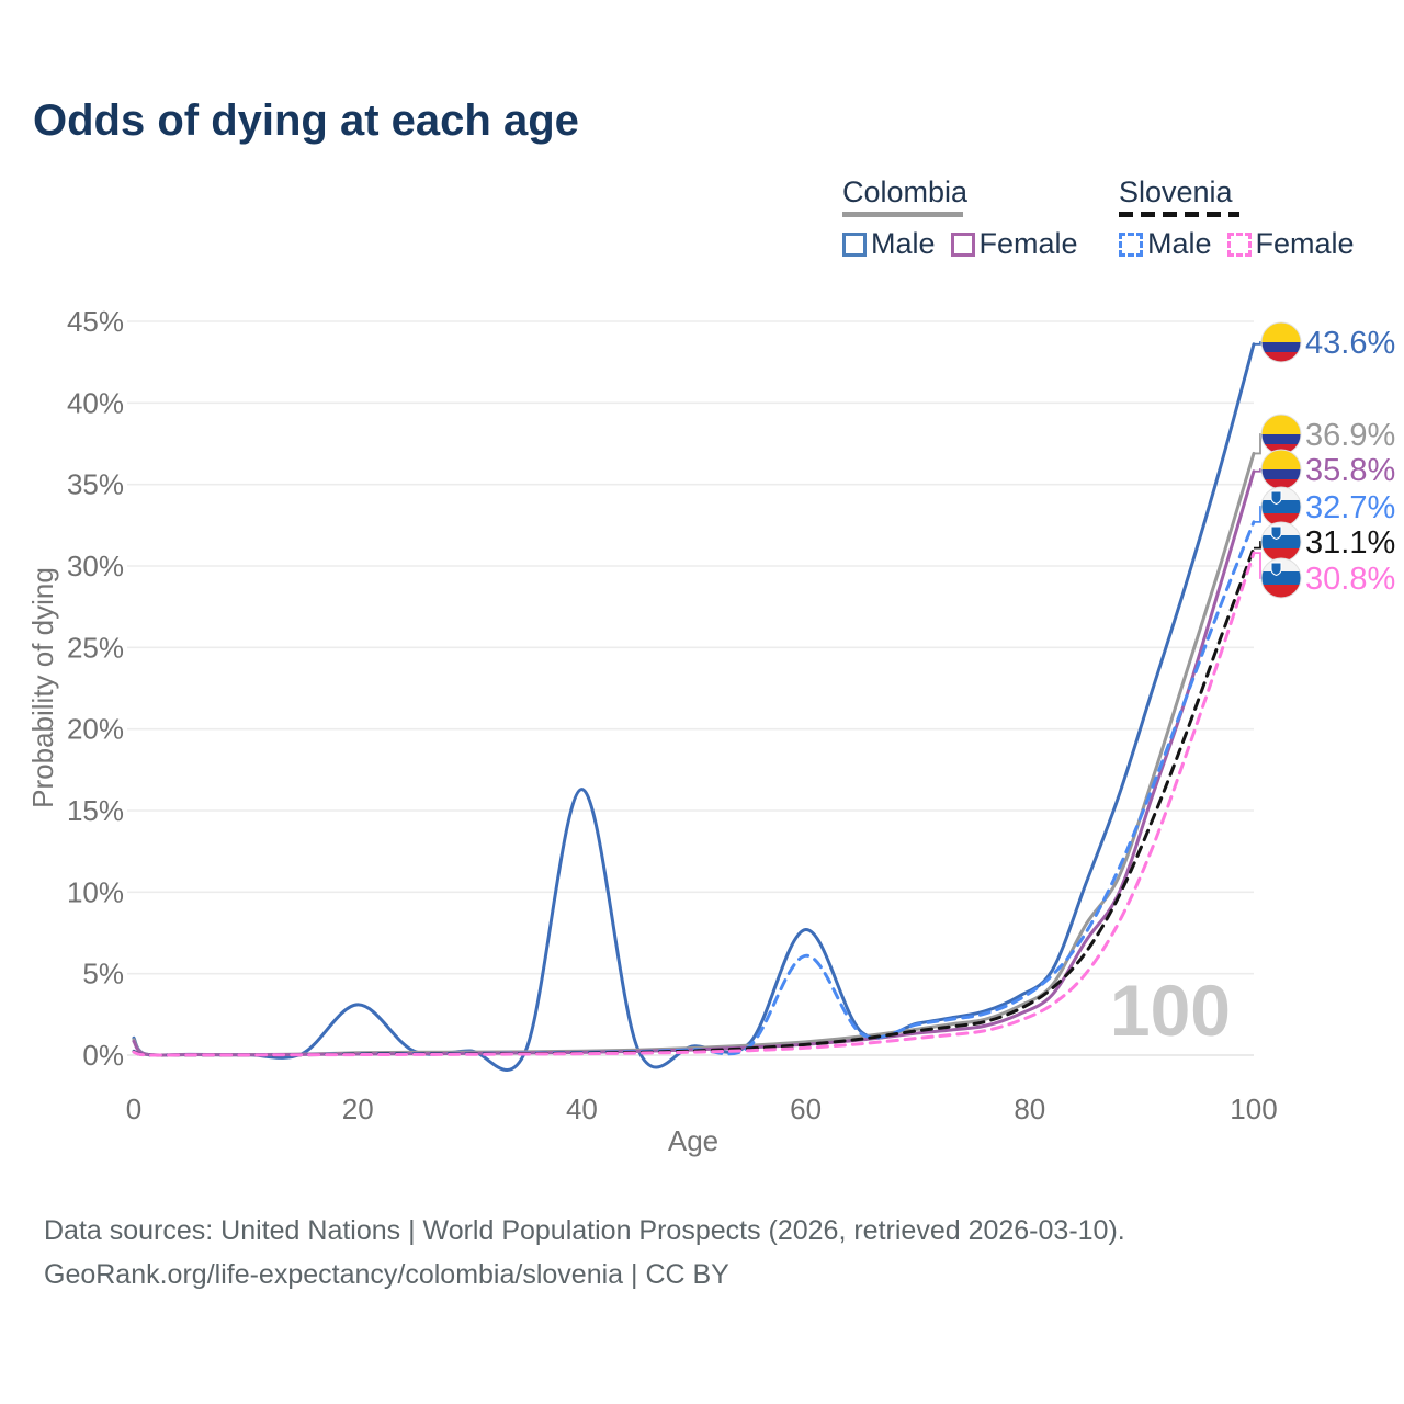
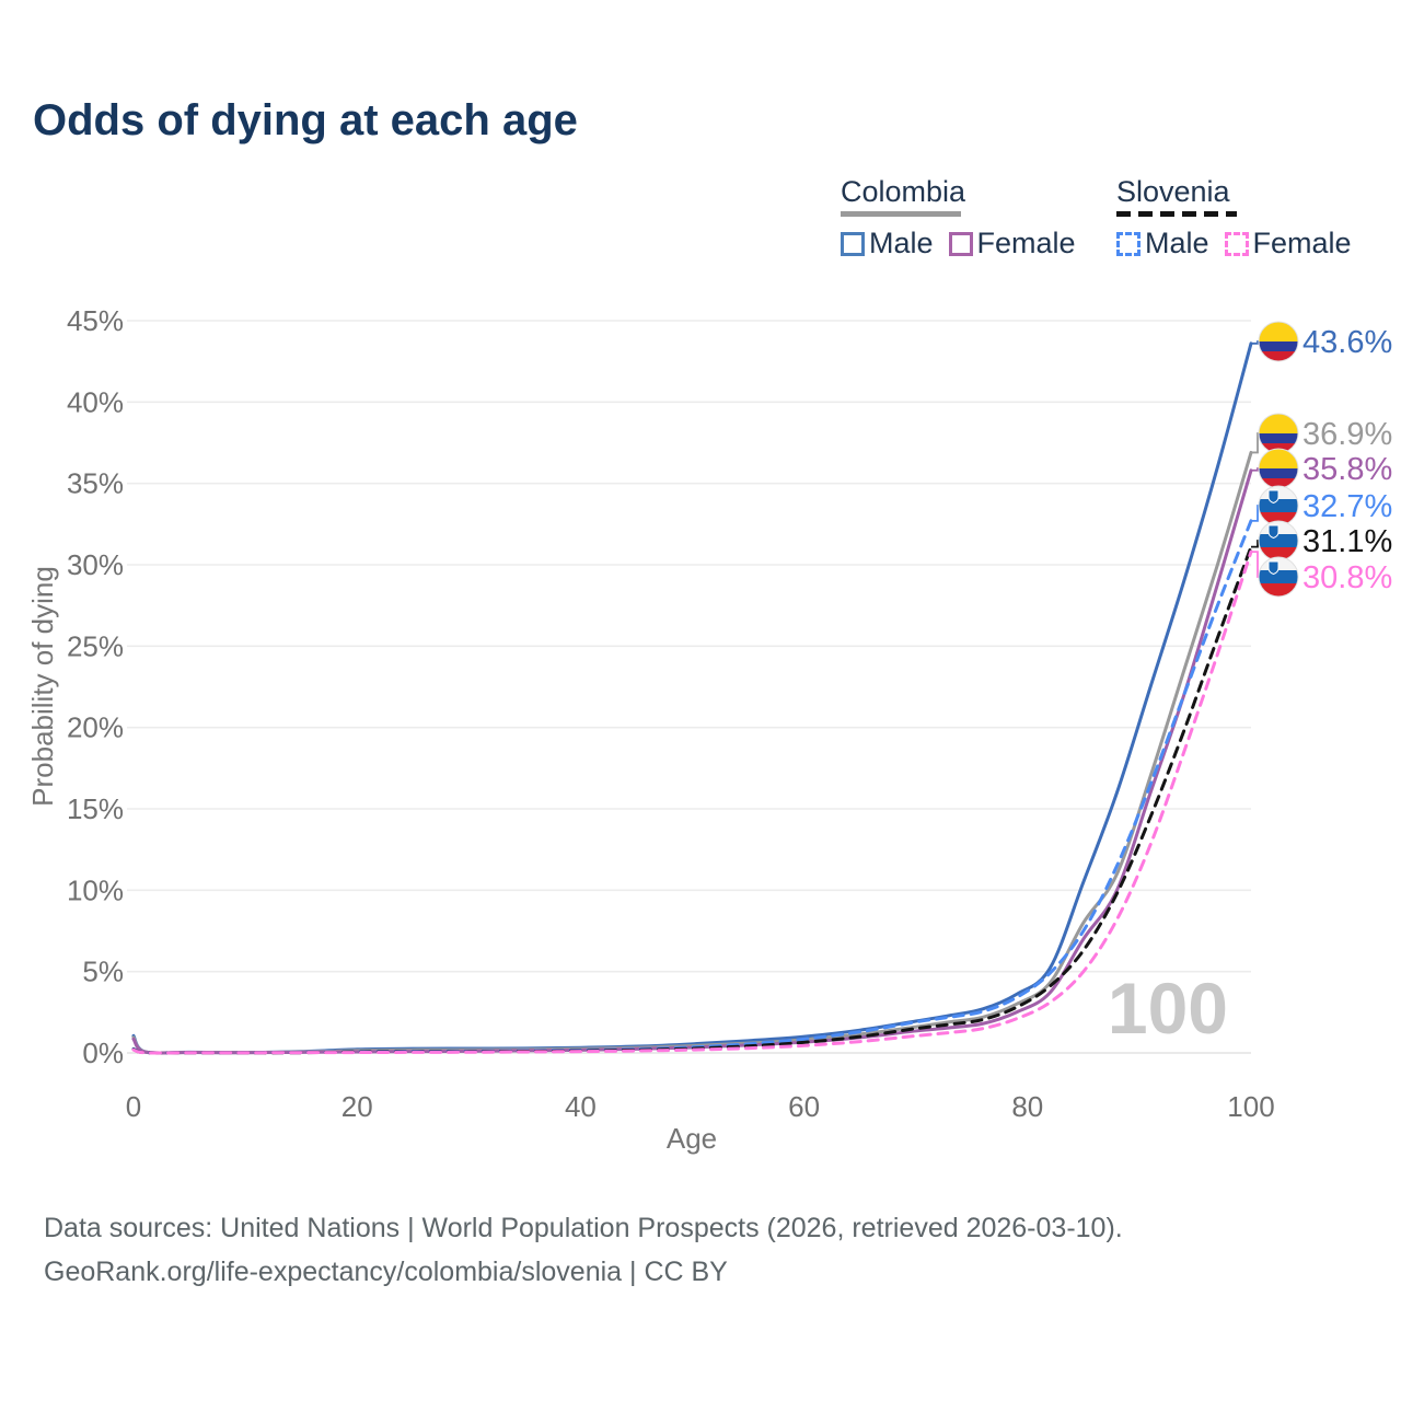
Colombia Male/20: 3.1% -> 0.2%
Colombia Male/40: 16.3% -> 0.3%
Colombia Male/60: 7.7% -> 1.0%
Slovenia Male/60: 6.1% -> 0.8%
